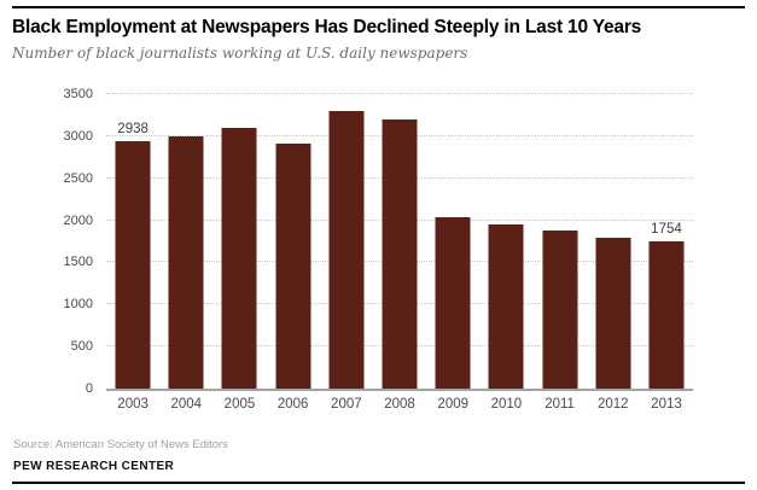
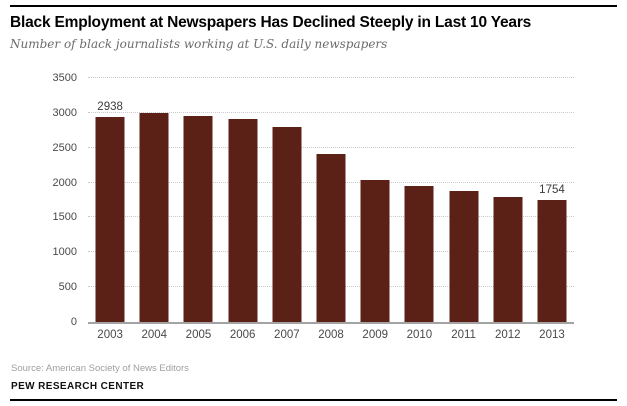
2005: 3100 -> 3000
2007: 3300 -> 2800
2008: 3200 -> 2400
